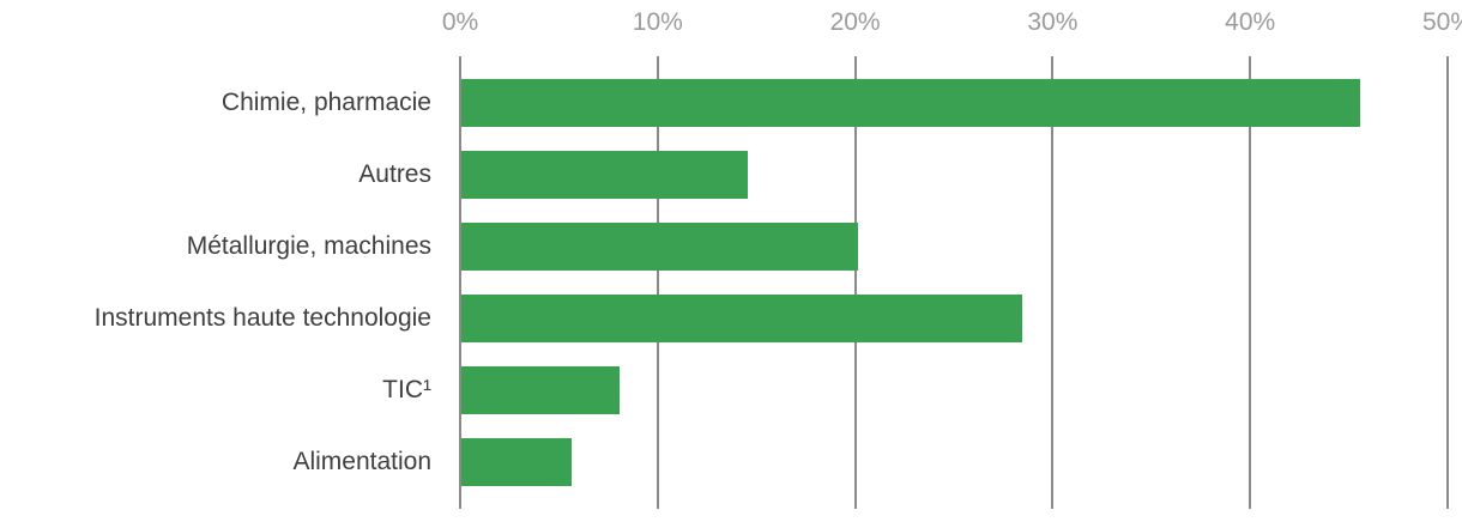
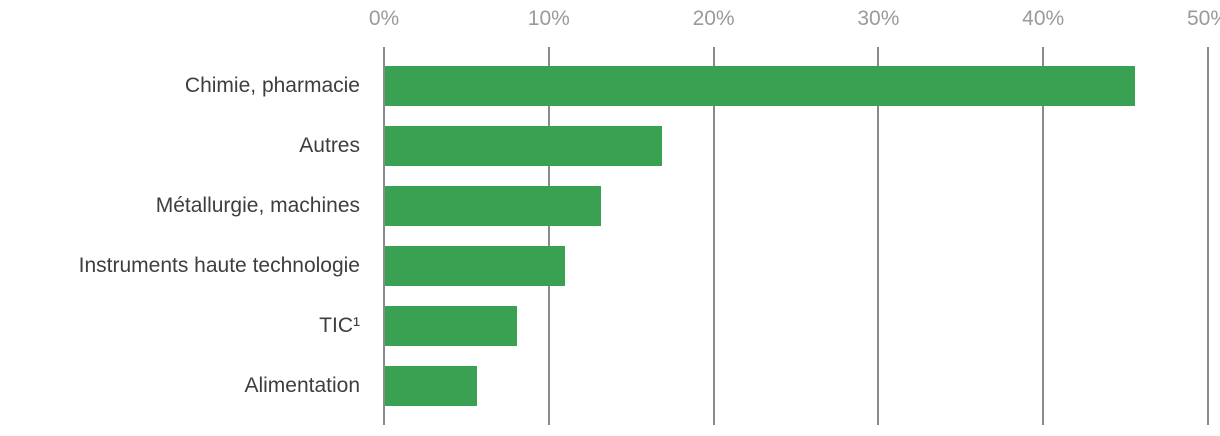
Autres: 14.5% -> 16.8%
Métallurgie, machines: 20.1% -> 13.1%
Instruments haute technologie: 28.4% -> 10.9%
